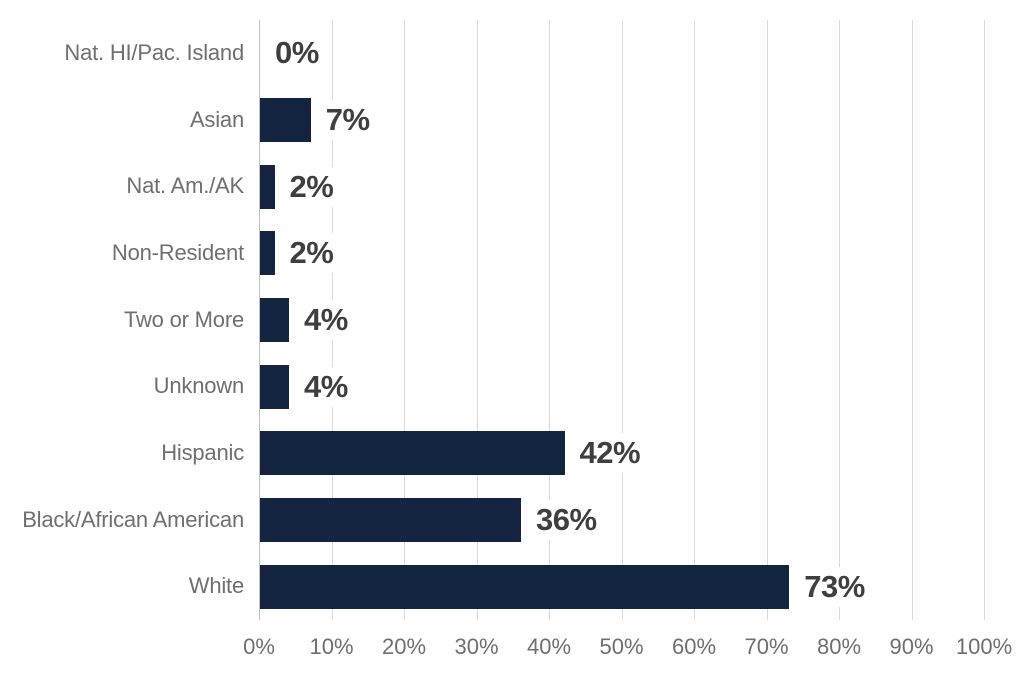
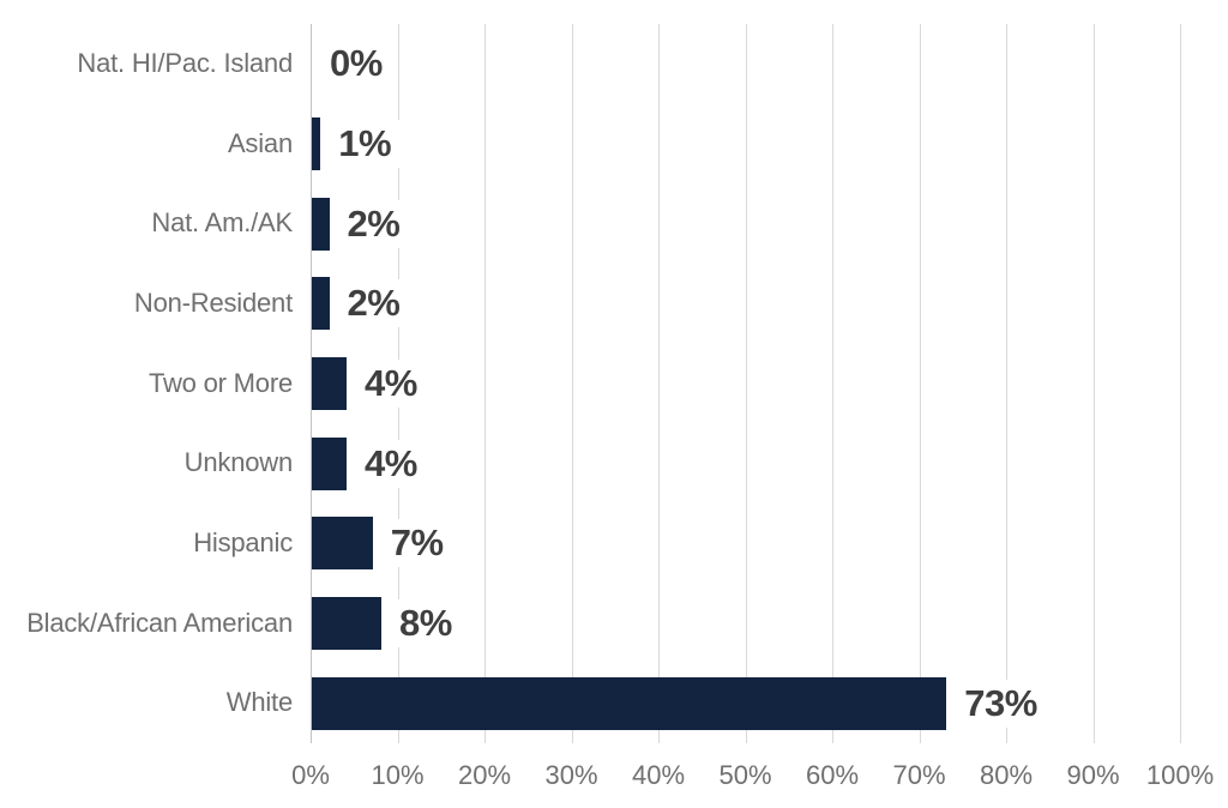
Asian: 7% -> 1%
Hispanic: 42% -> 7%
Black/African American: 36% -> 8%
